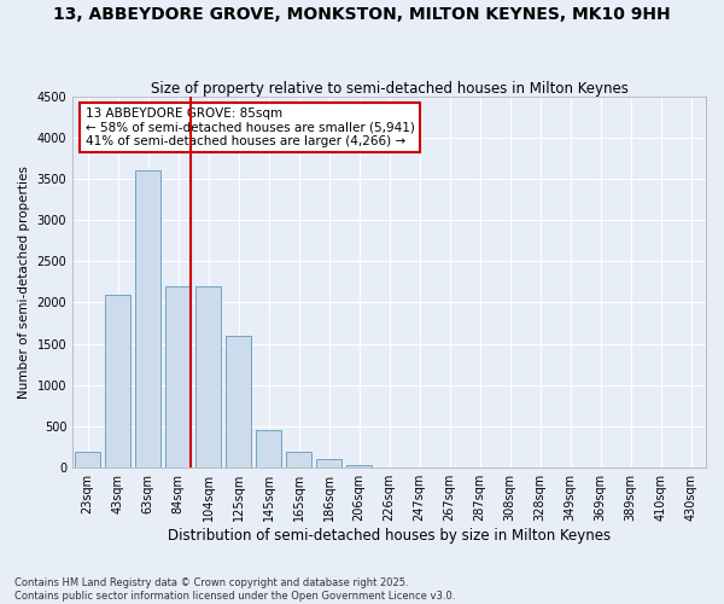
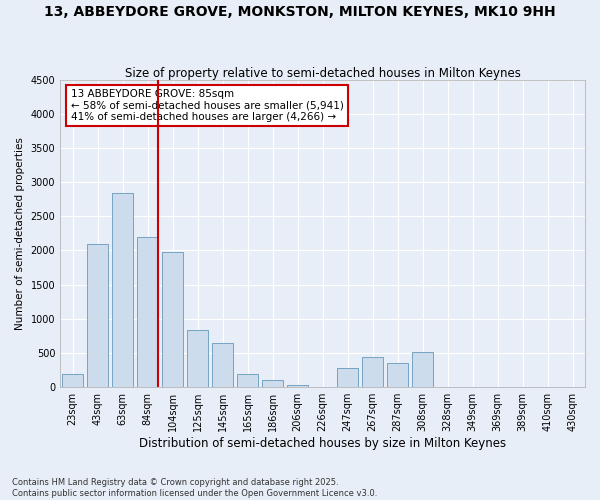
63sqm: 3600 -> 2840
104sqm: 2200 -> 1980
125sqm: 1600 -> 840
145sqm: 450 -> 640
247sqm: 0 -> 280
267sqm: 0 -> 440
287sqm: 0 -> 360
308sqm: 0 -> 520
